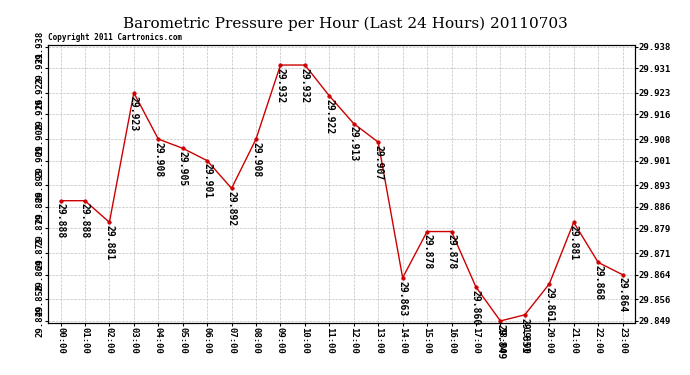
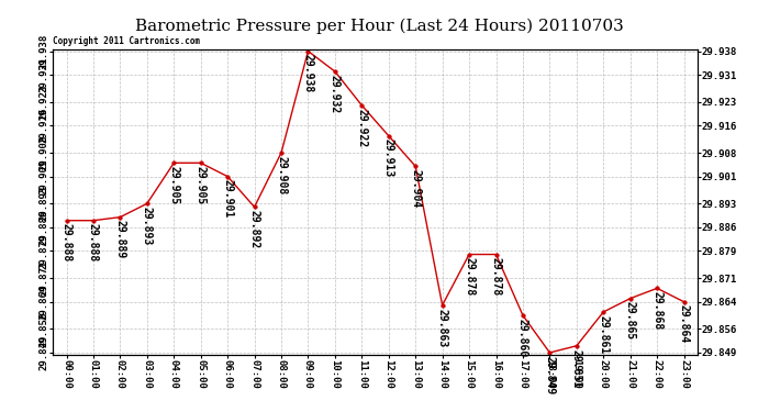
02:00: 29.881 -> 29.889
03:00: 29.923 -> 29.893
04:00: 29.908 -> 29.905
09:00: 29.932 -> 29.938
13:00: 29.907 -> 29.904
21:00: 29.881 -> 29.865
